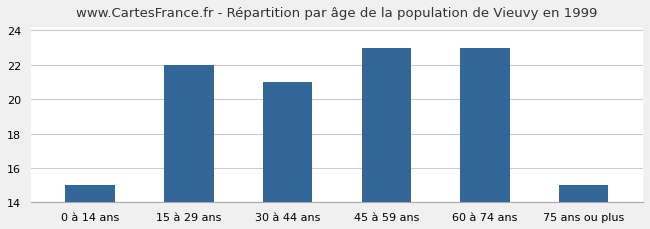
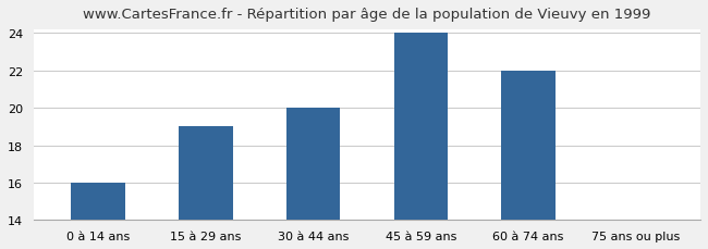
0 à 14 ans: 15 -> 16
15 à 29 ans: 22 -> 19
30 à 44 ans: 21 -> 20
45 à 59 ans: 23 -> 24
60 à 74 ans: 23 -> 22
75 ans ou plus: 15 -> 14
